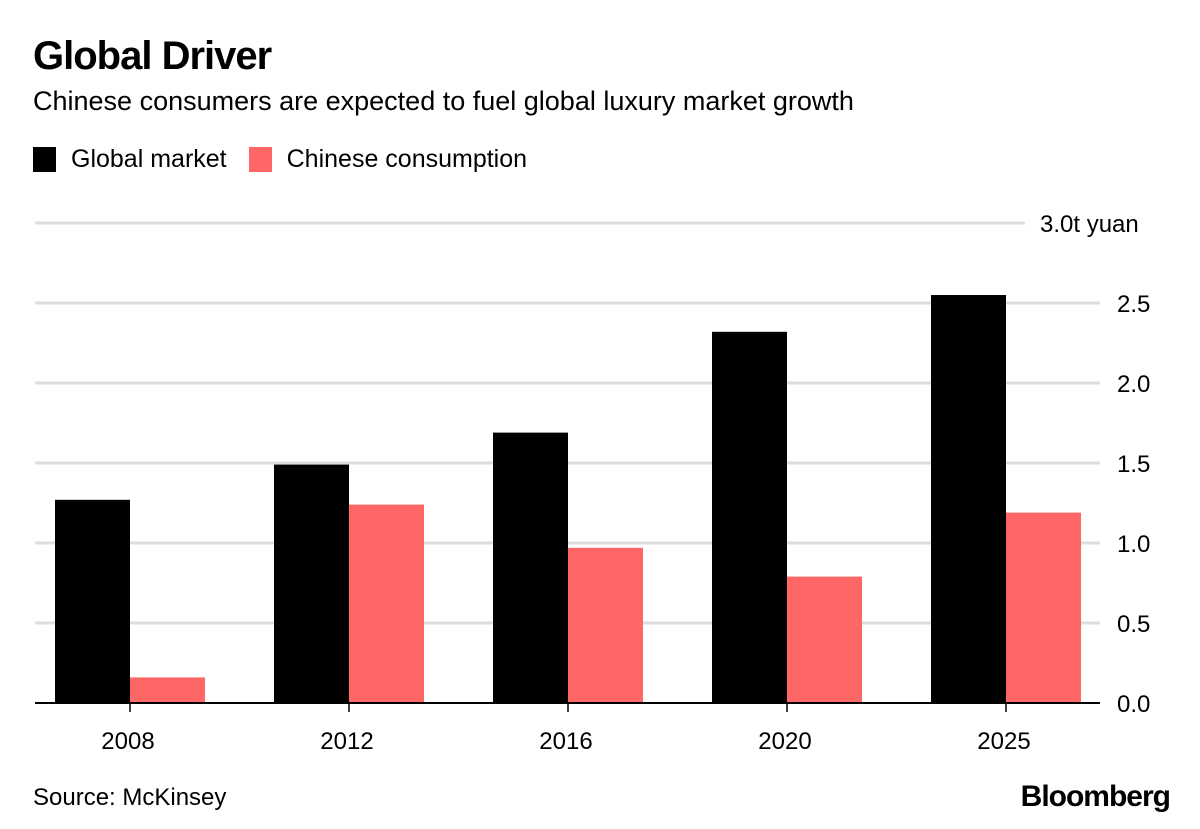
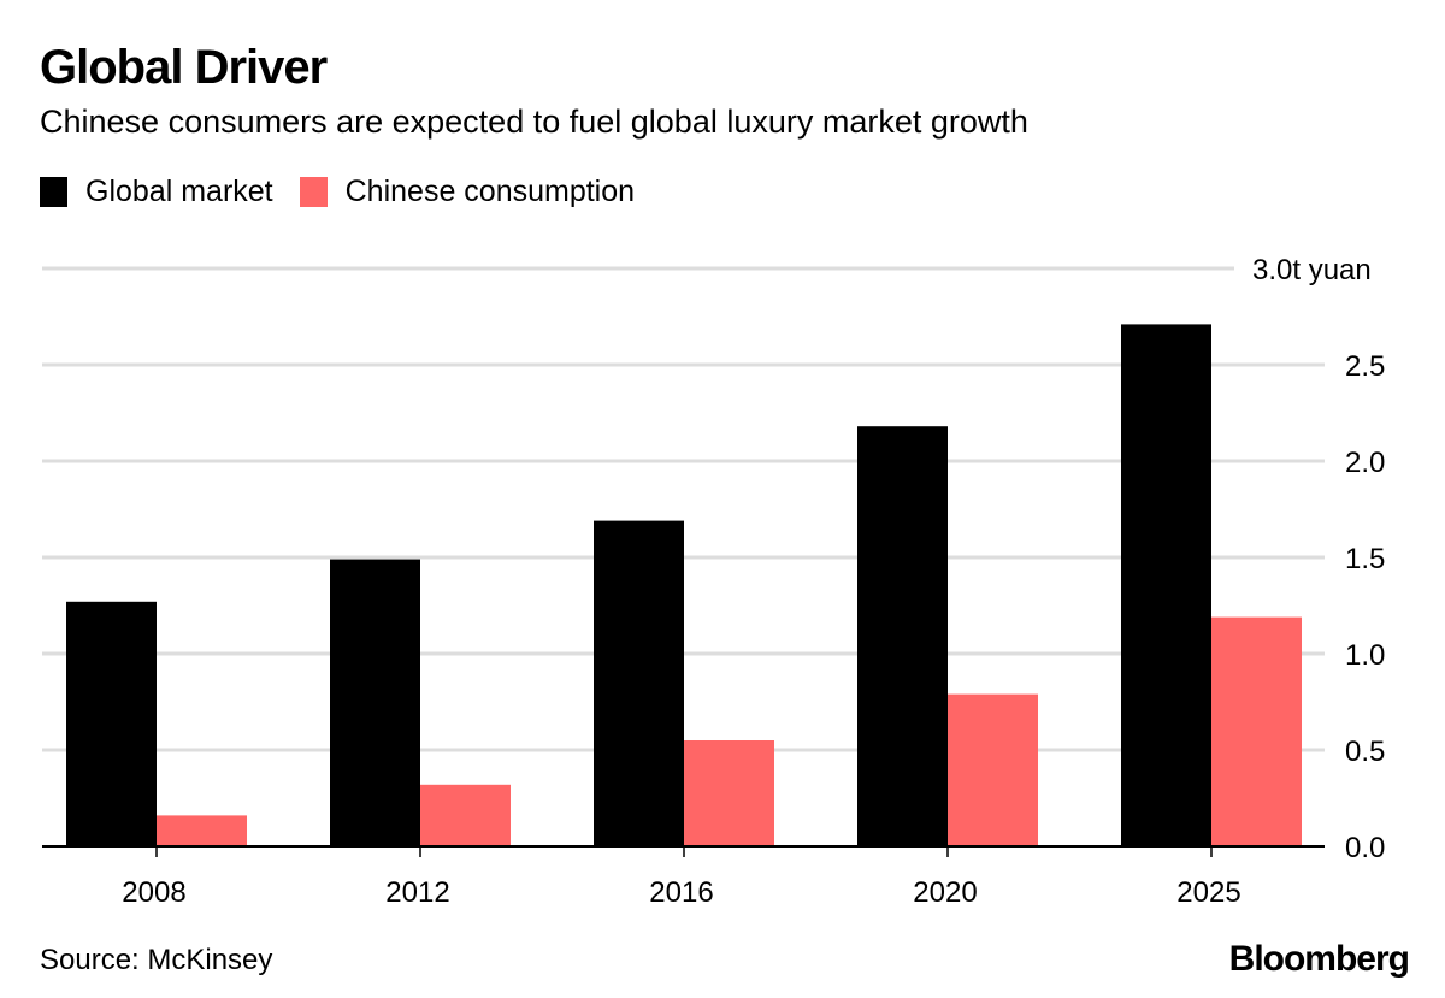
Chinese consumption/2012: 1.24 -> 0.32
Chinese consumption/2016: 0.97 -> 0.55
Global market/2020: 2.32 -> 2.18
Global market/2025: 2.55 -> 2.71
